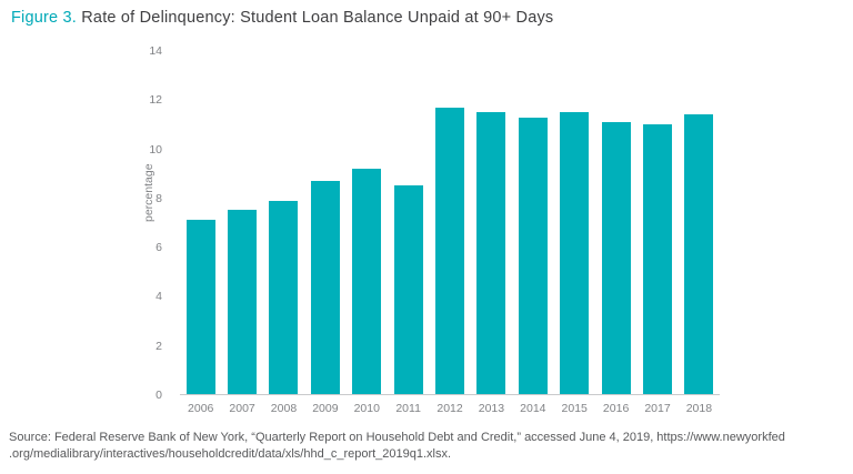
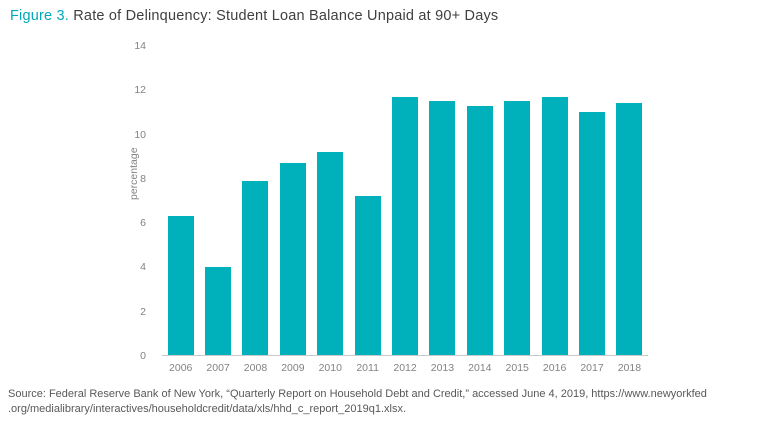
2006: 7.1 -> 6.3
2007: 7.5 -> 4.0
2011: 8.5 -> 7.2
2016: 11.1 -> 11.7
